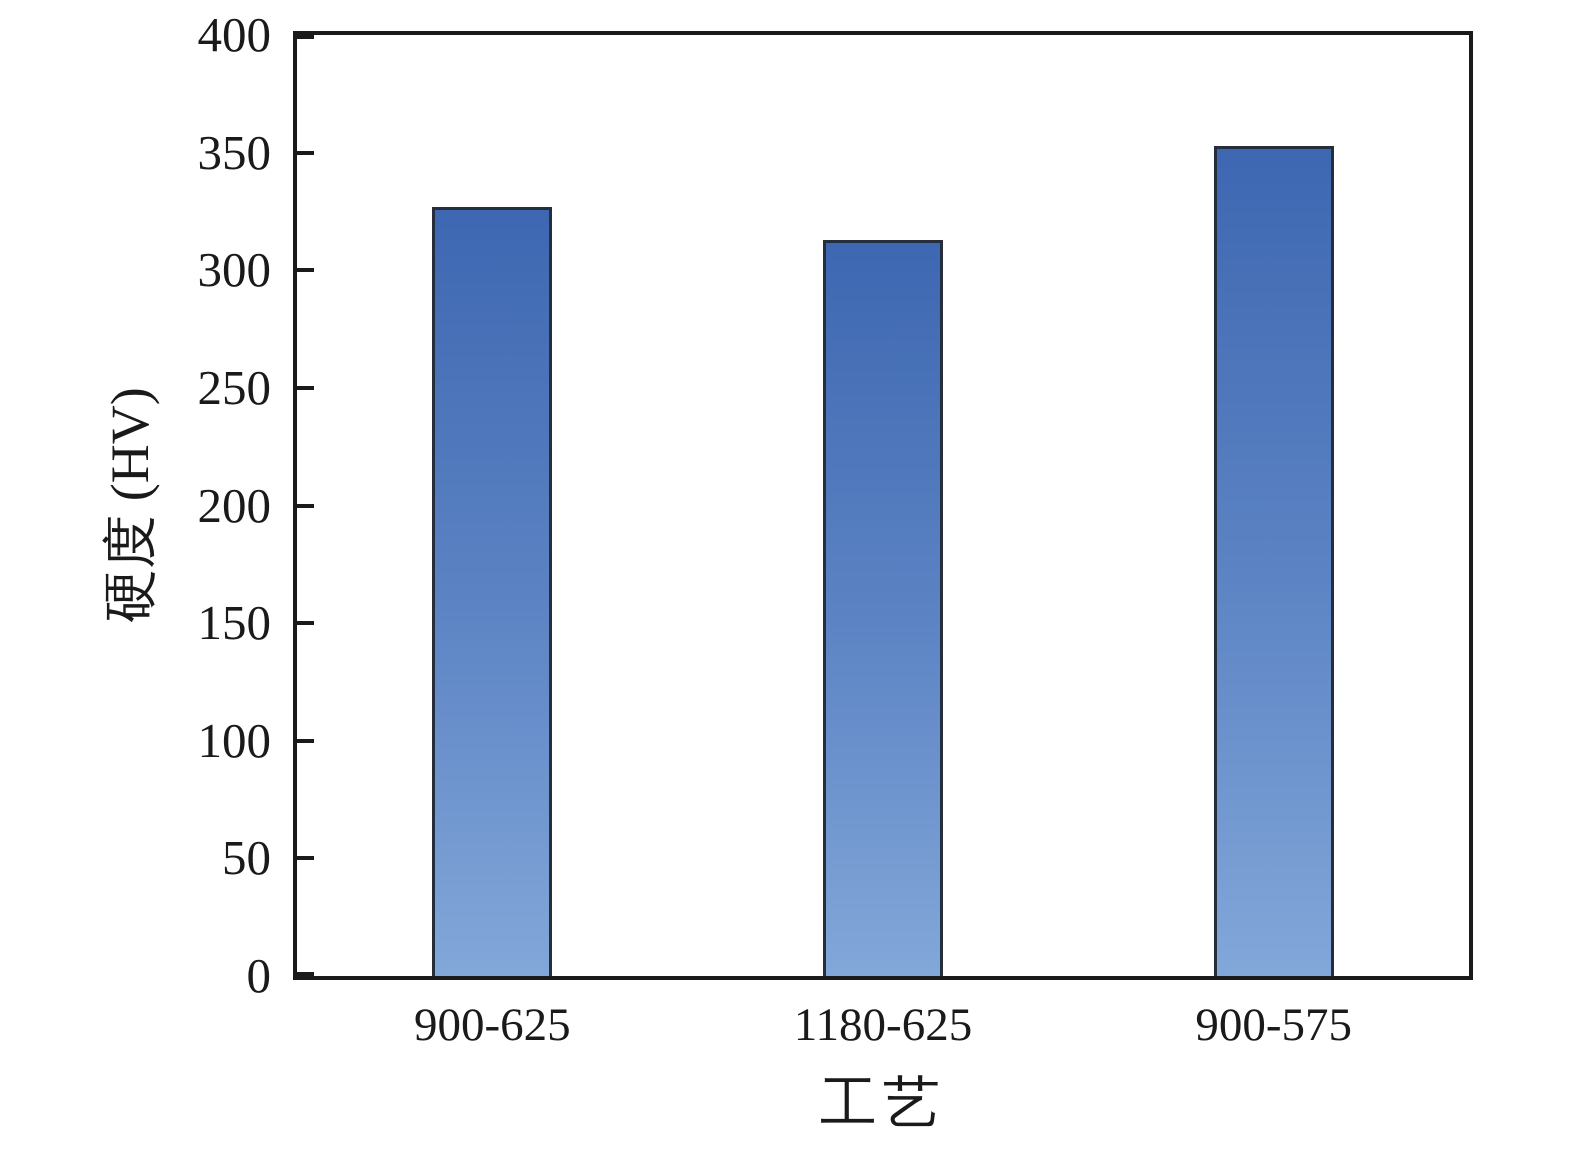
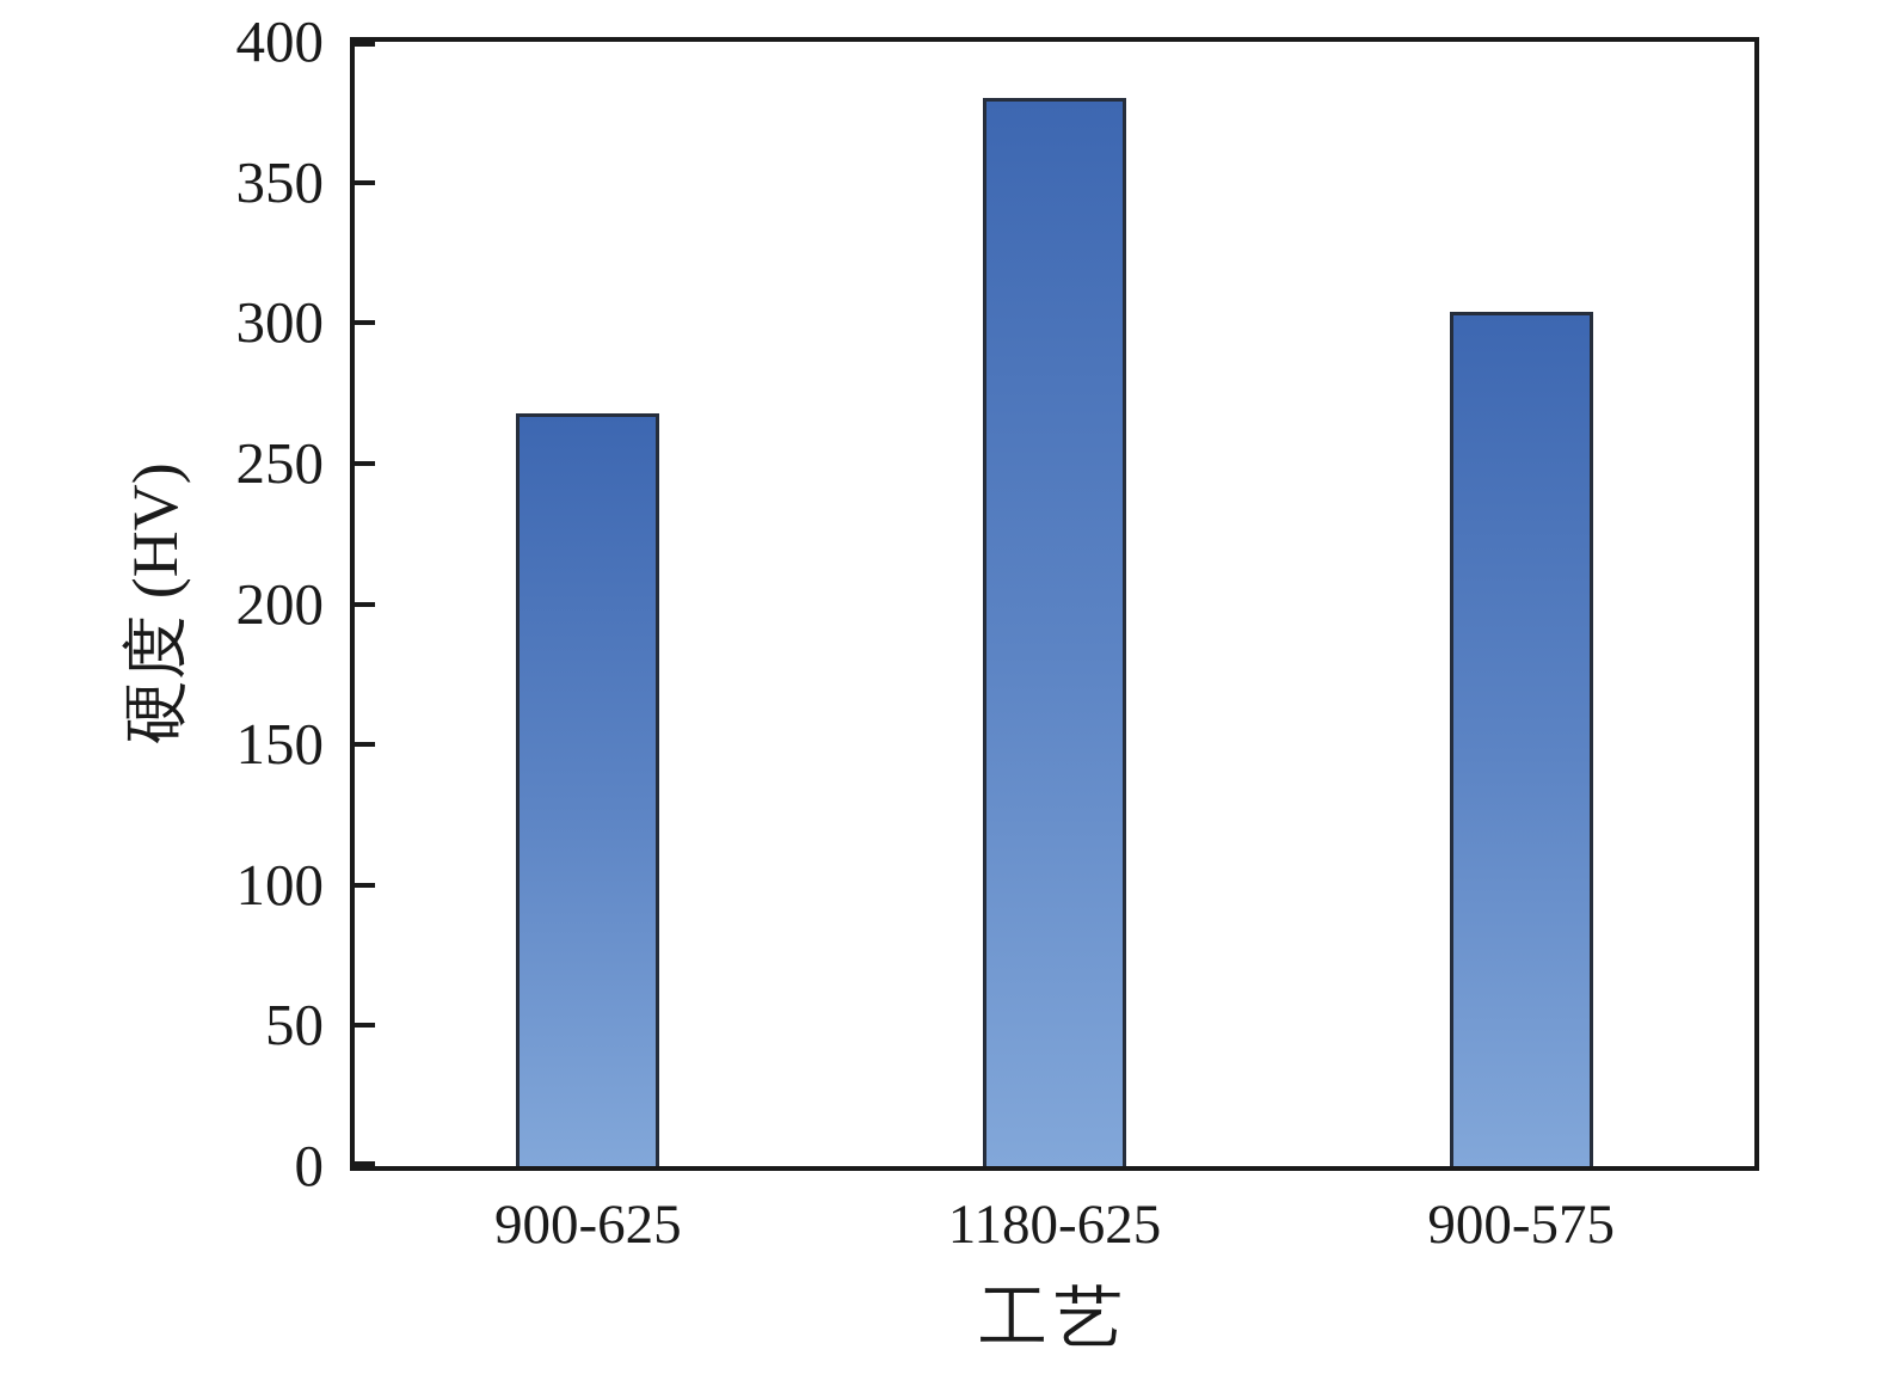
900-625: 327 -> 268
1180-625: 313 -> 380
900-575: 353 -> 304
